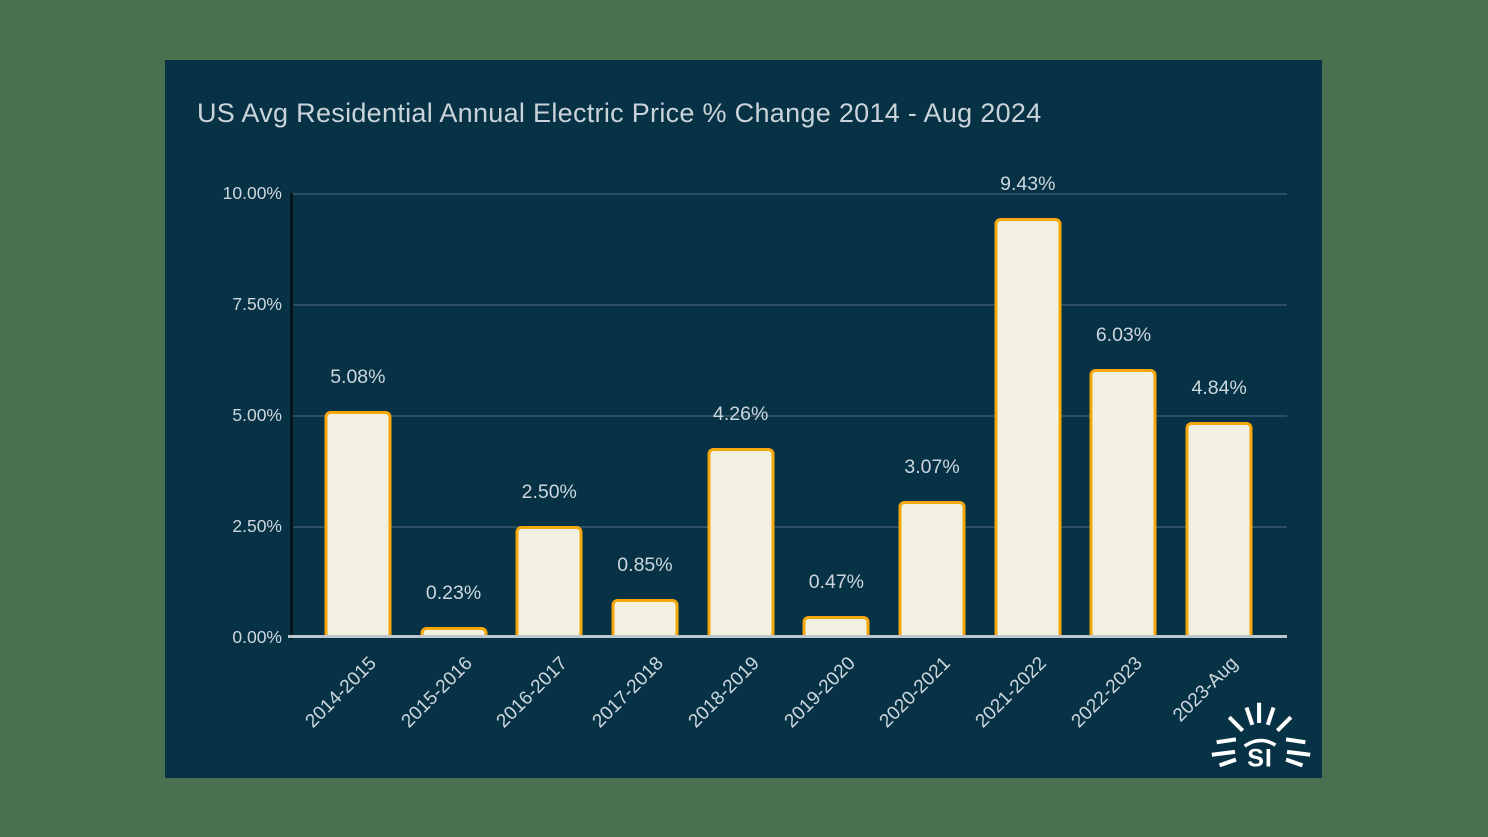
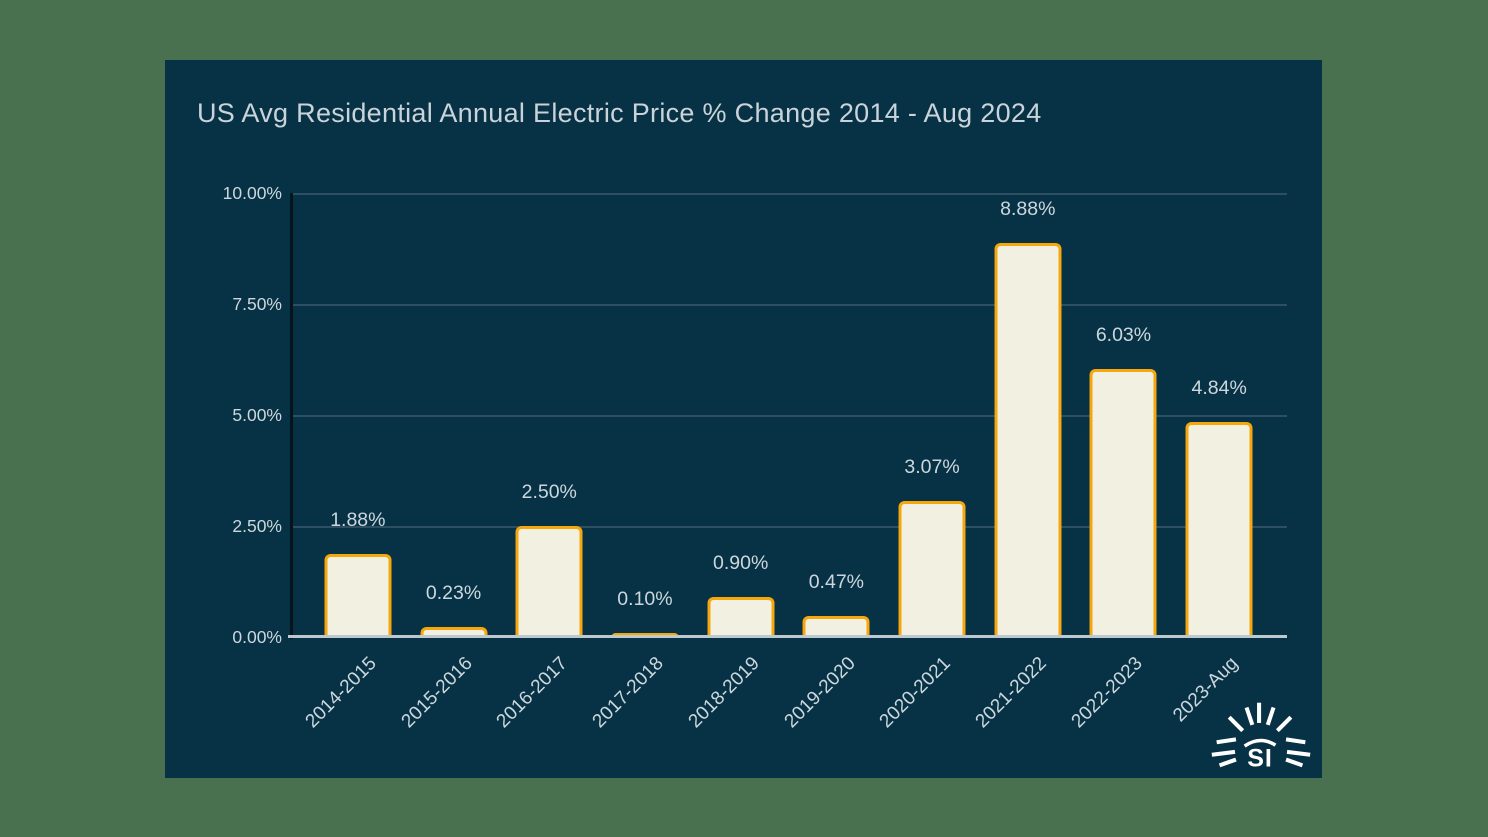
2014-2015: 5.08% -> 1.88%
2017-2018: 0.85% -> 0.10%
2018-2019: 4.26% -> 0.90%
2021-2022: 9.43% -> 8.88%
